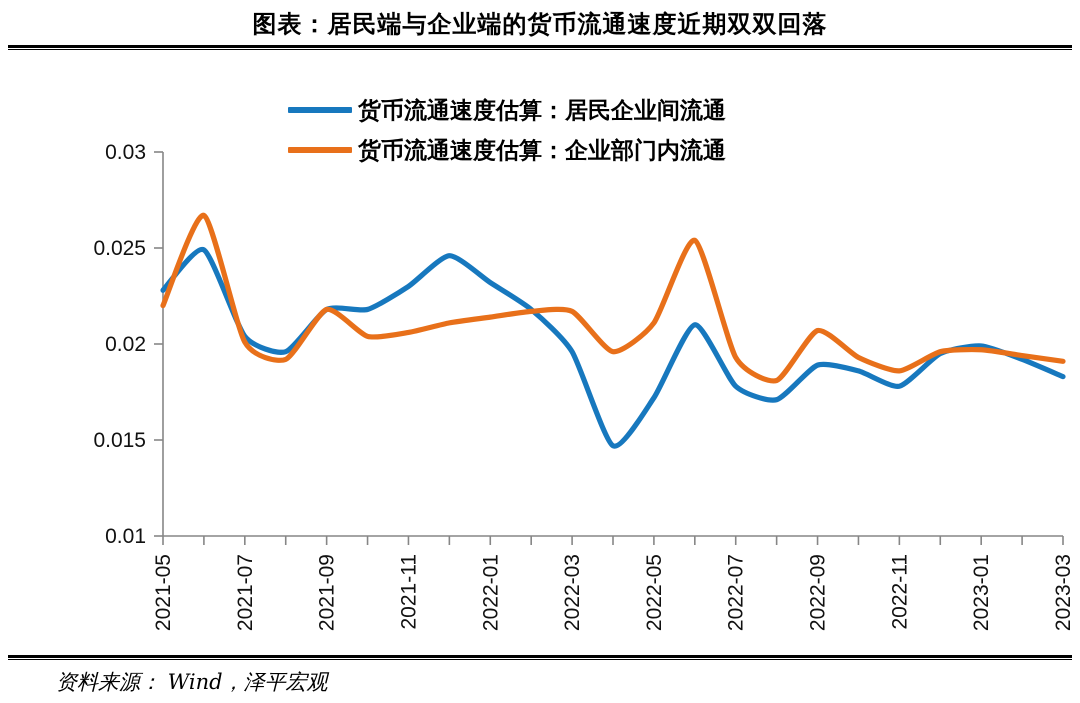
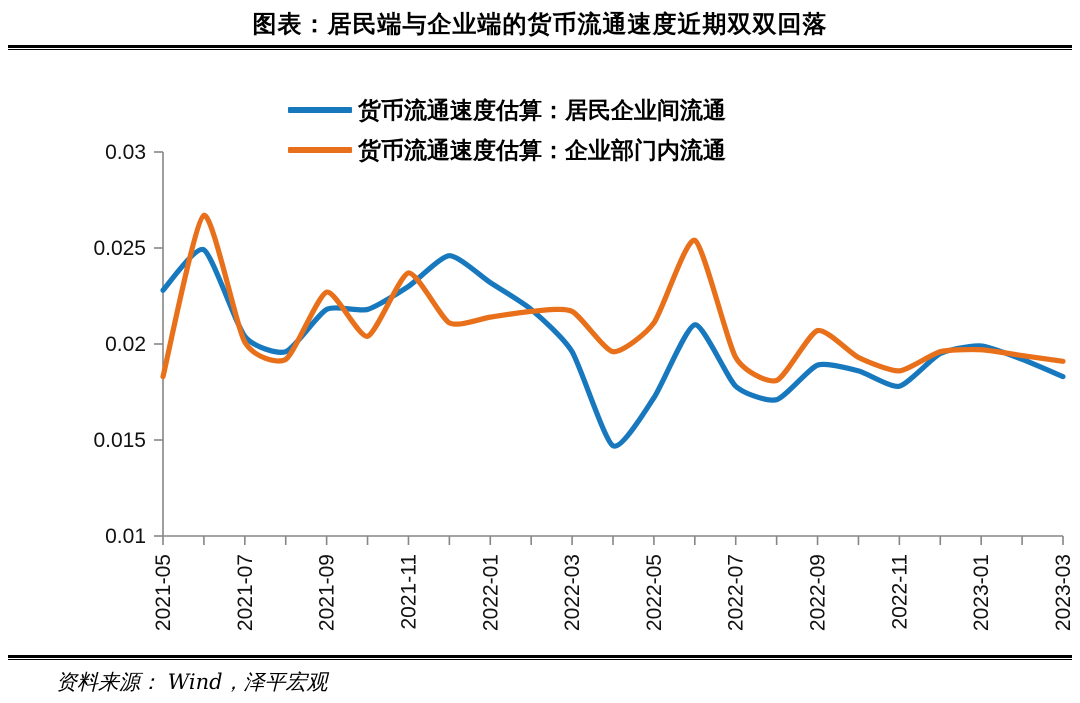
货币流通速度估算：企业部门内流通/2021-05: 0.0220 -> 0.0183
货币流通速度估算：企业部门内流通/2021-09: 0.0218 -> 0.0227
货币流通速度估算：企业部门内流通/2021-11: 0.0206 -> 0.0237
